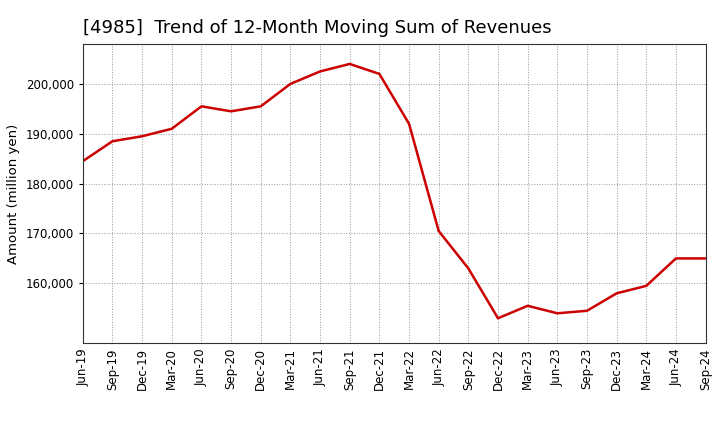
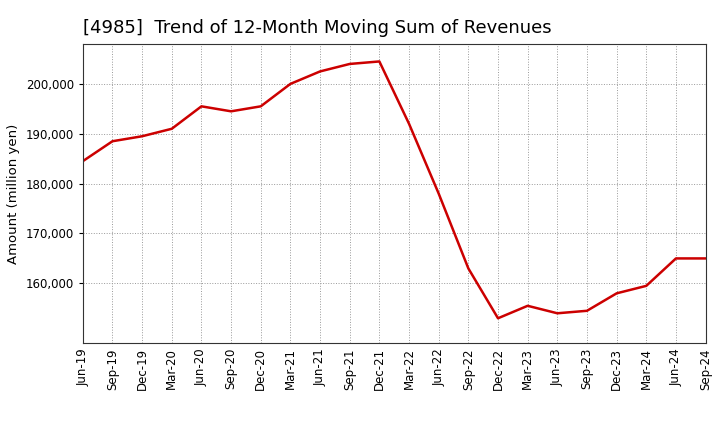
Dec-21: 202,000 -> 204,500
Jun-22: 170,500 -> 178,000
